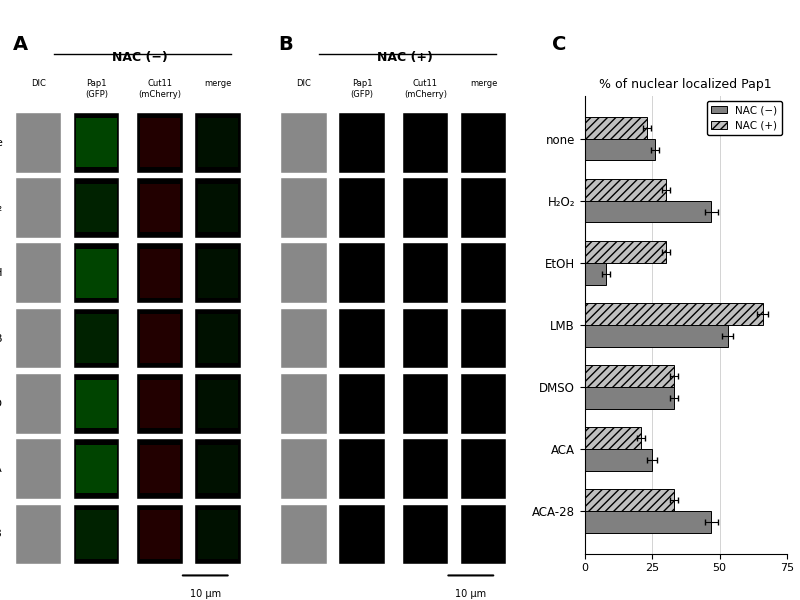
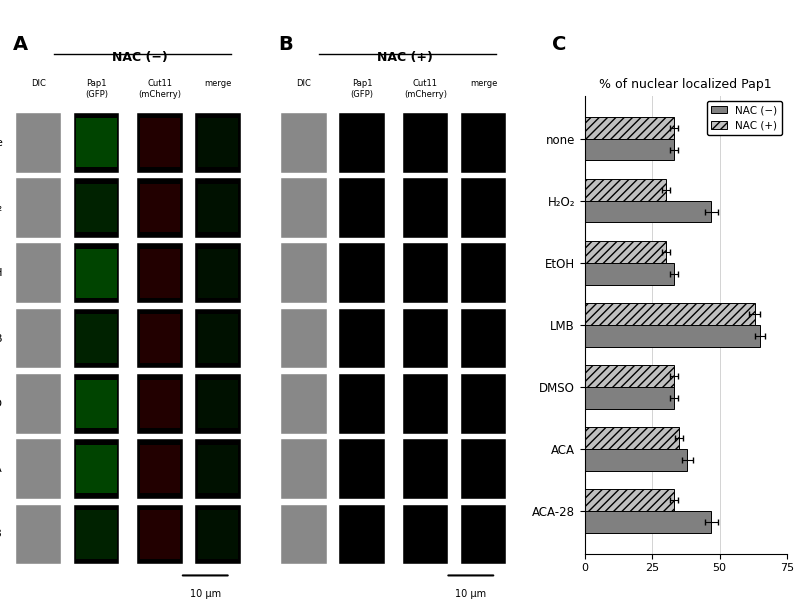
NAC (+)/none: 23 -> 33
NAC (−)/none: 26 -> 33
NAC (−)/EtOH: 8 -> 33
NAC (+)/LMB: 66 -> 63
NAC (−)/LMB: 53 -> 65
NAC (+)/ACA: 21 -> 35
NAC (−)/ACA: 25 -> 38
